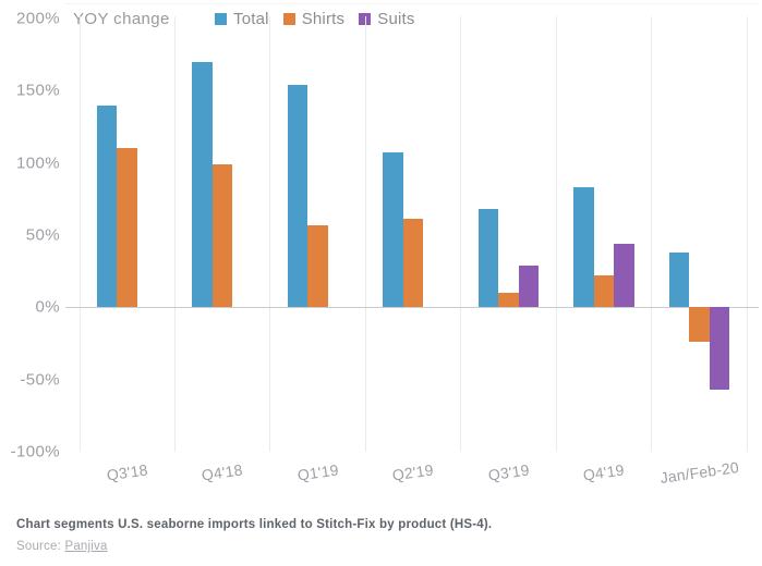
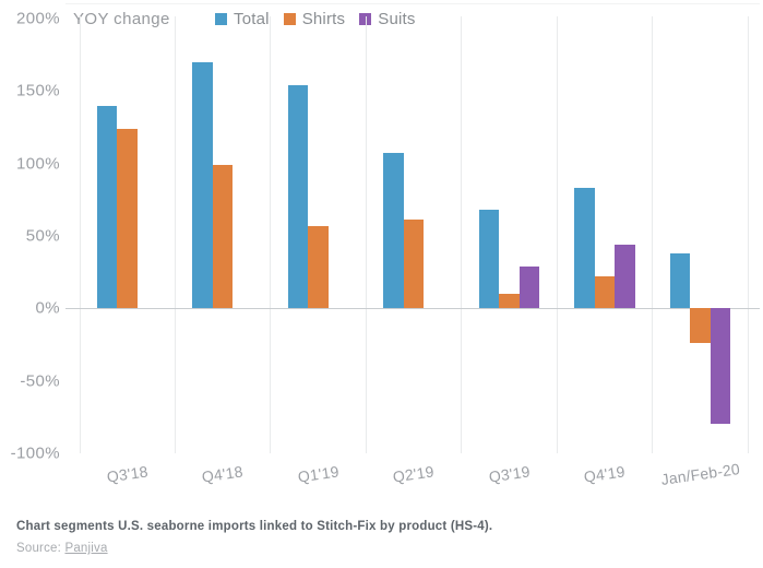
Shirts/Q3'18: 110% -> 124%
Suits/Jan/Feb-20: -57% -> -80%
